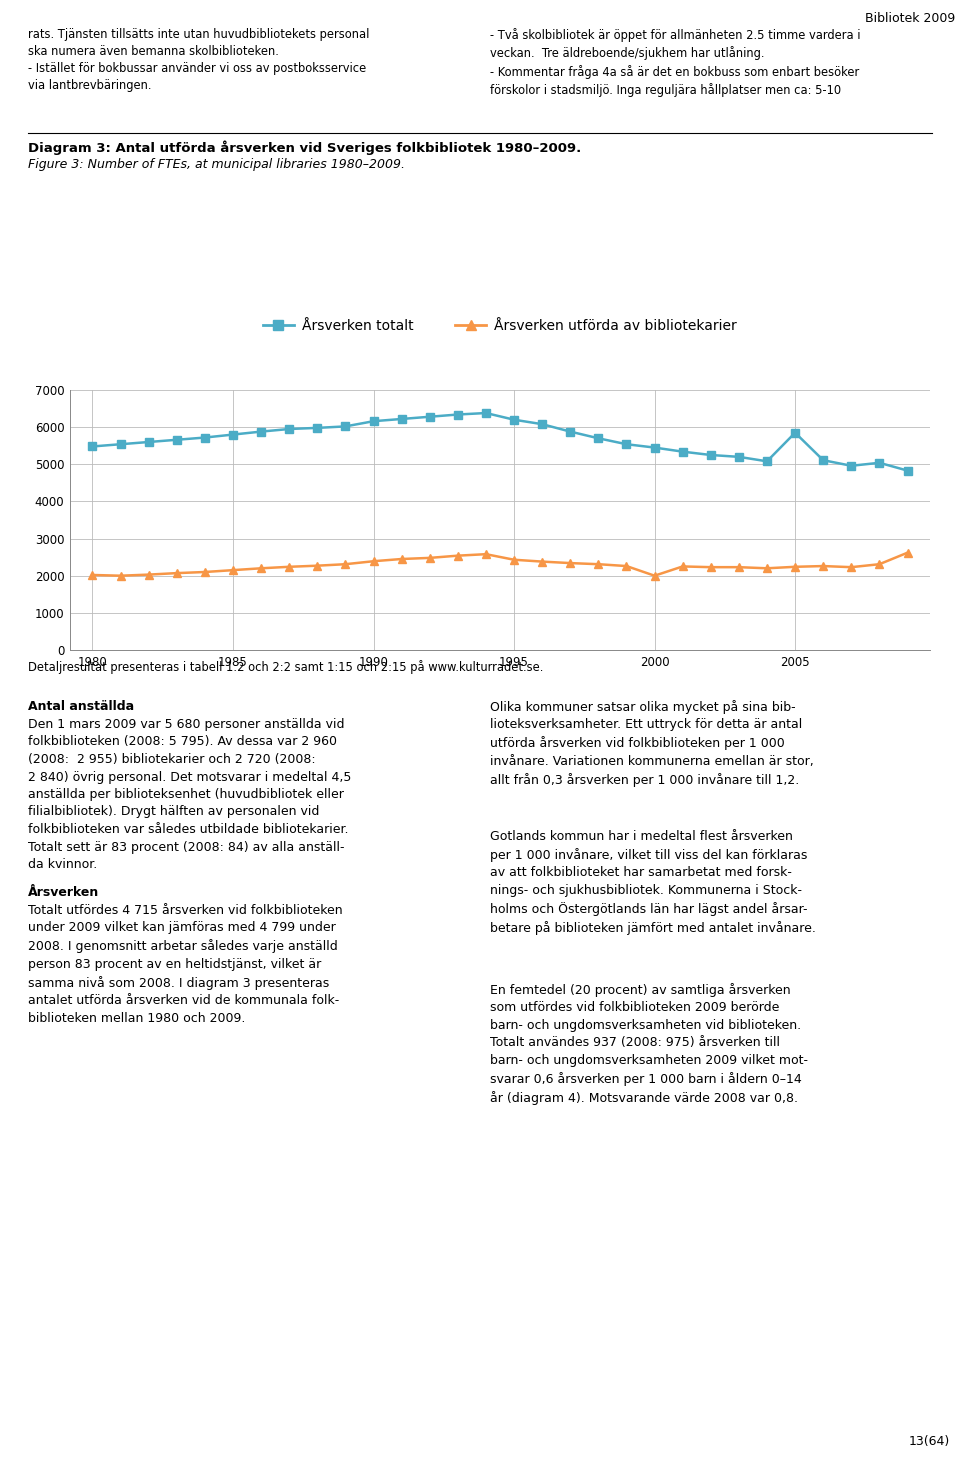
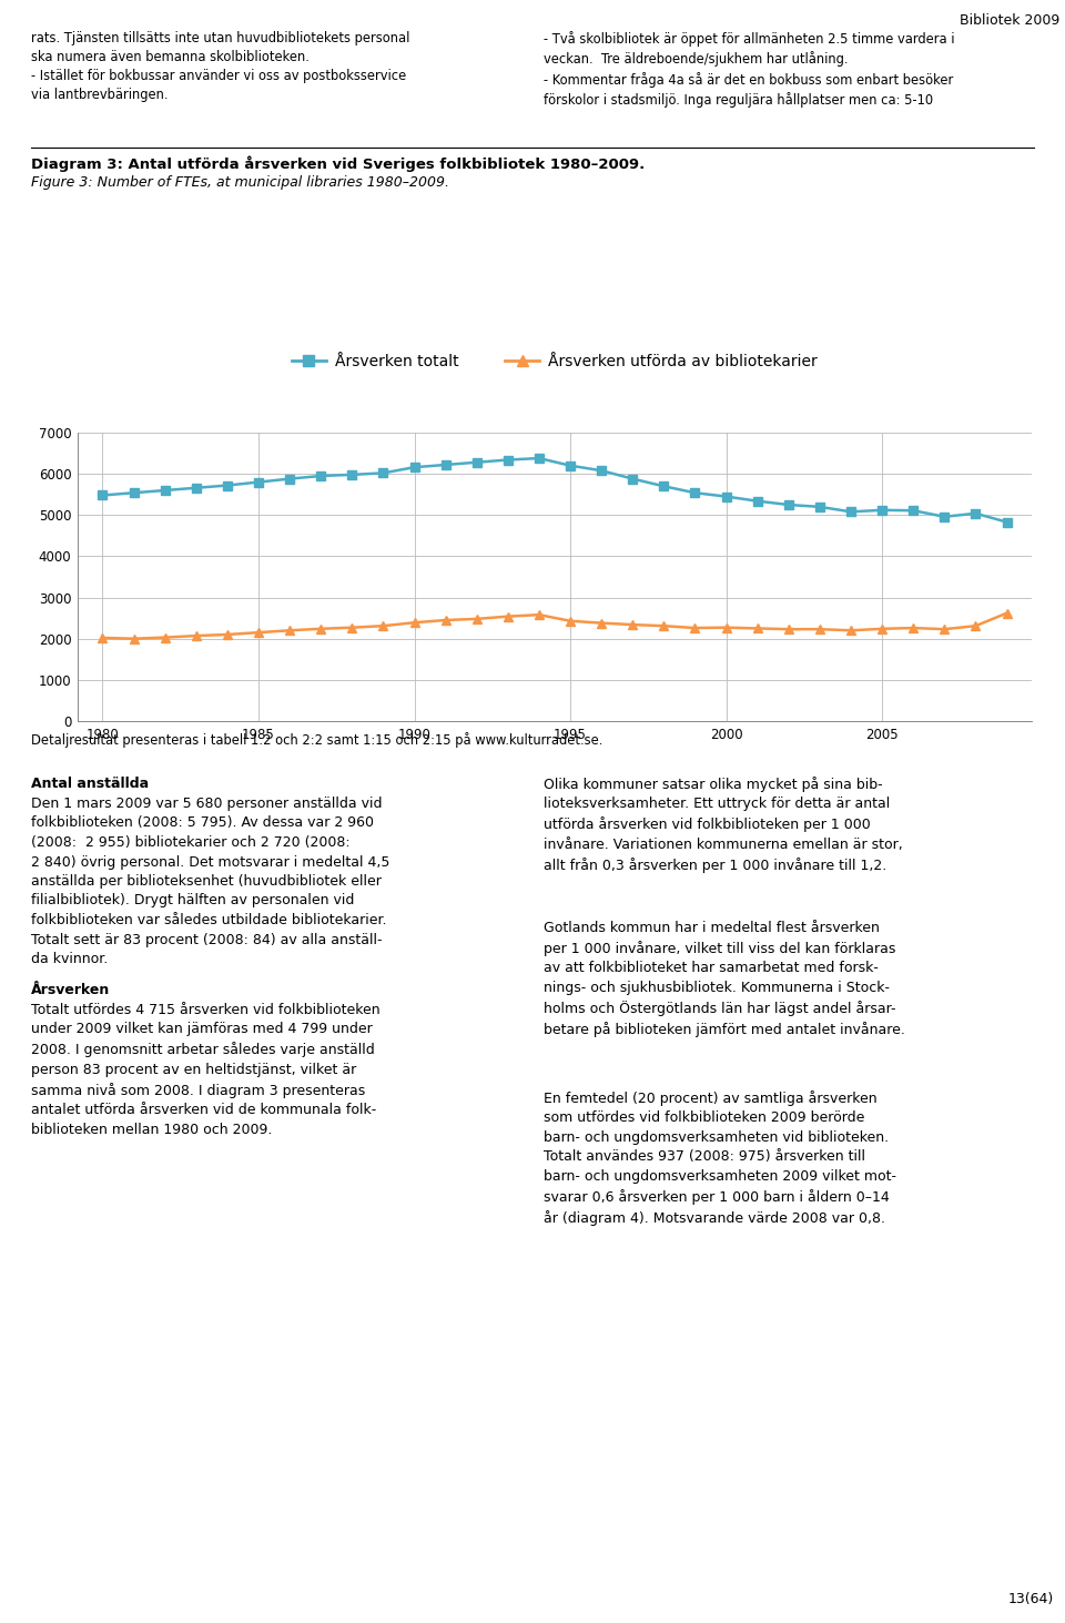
Årsverken utförda av bibliotekarier/2000: 2000 -> 2270
Årsverken totalt/2005: 5850 -> 5120
